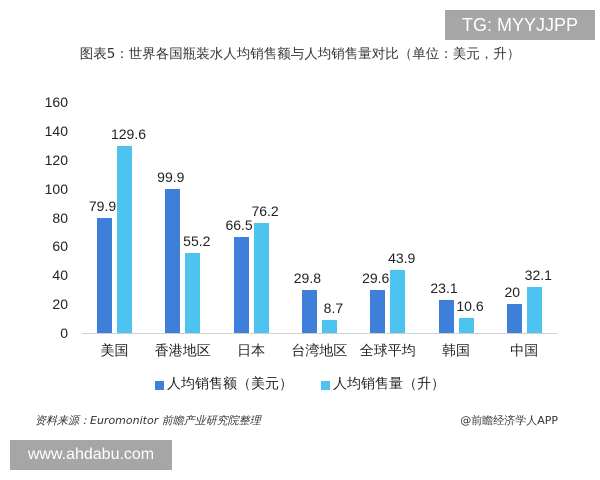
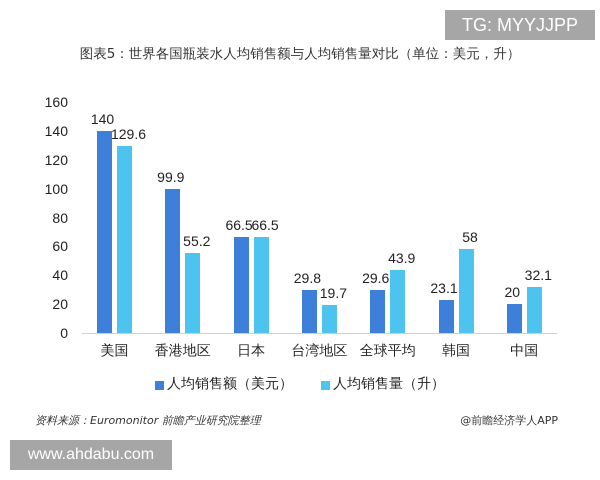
人均销售额（美元）/美国: 79.9 -> 140
人均销售量（升）/日本: 76.2 -> 66.5
人均销售量（升）/台湾地区: 8.7 -> 19.7
人均销售量（升）/韩国: 10.6 -> 58
